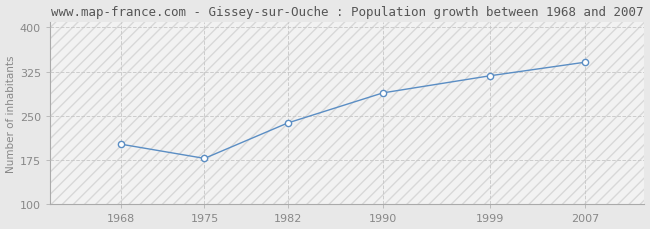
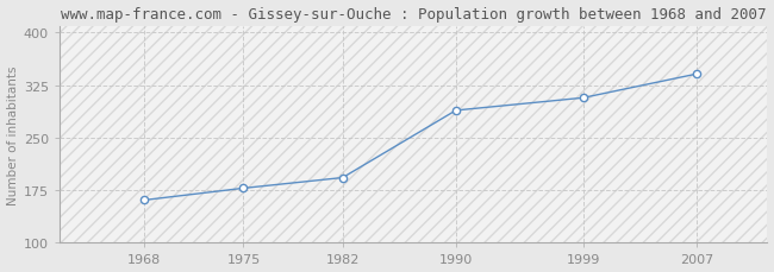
1968: 202 -> 161
1982: 238 -> 193
1999: 318 -> 307
